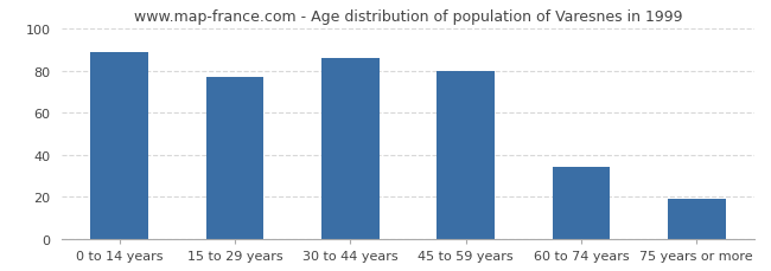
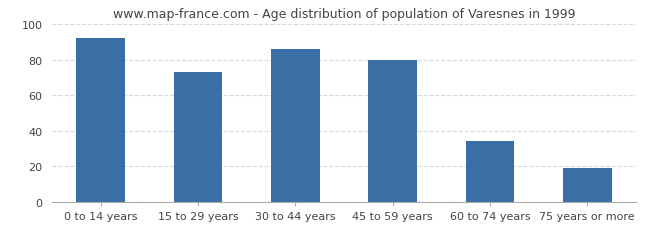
0 to 14 years: 89 -> 92
15 to 29 years: 77 -> 73
